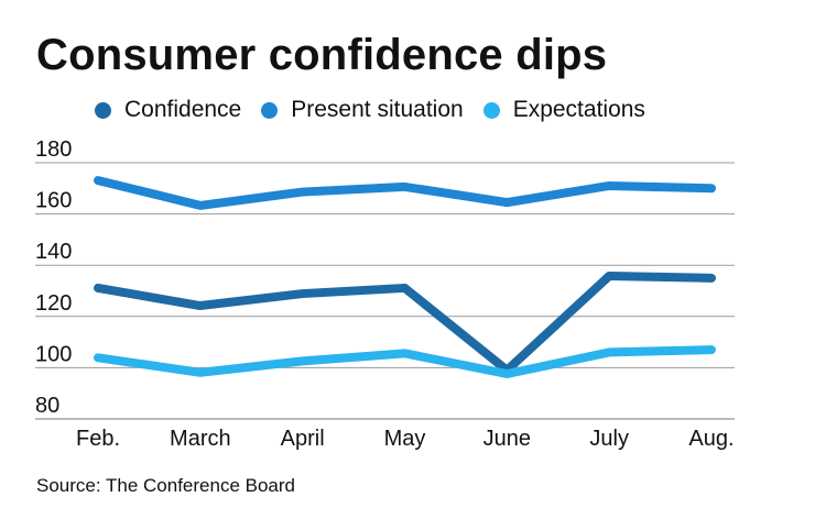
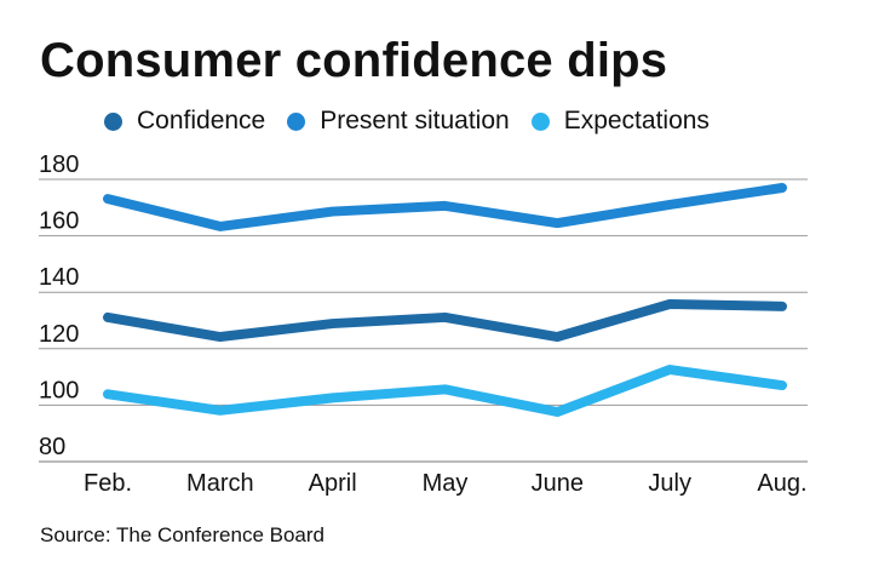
Confidence/June: 99 -> 124
Expectations/July: 106 -> 113
Present situation/Aug.: 170 -> 177
